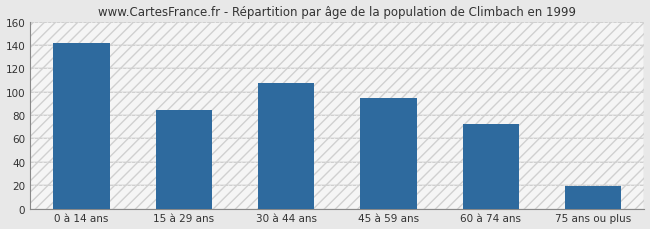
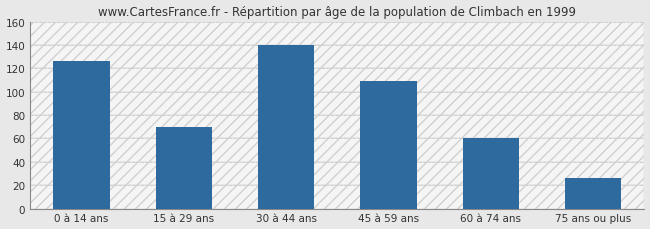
0 à 14 ans: 142 -> 126
15 à 29 ans: 84 -> 70
30 à 44 ans: 107 -> 140
45 à 59 ans: 95 -> 109
60 à 74 ans: 72 -> 60
75 ans ou plus: 19 -> 26
